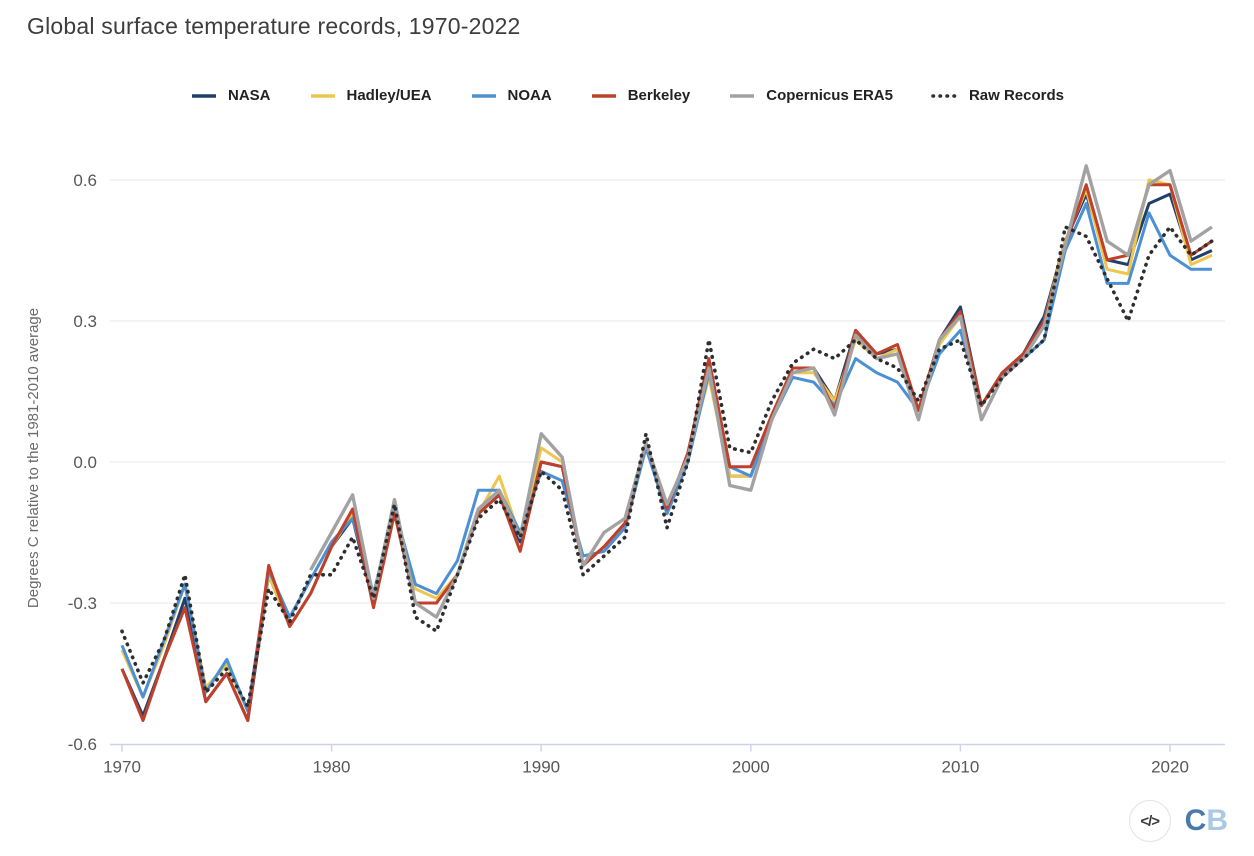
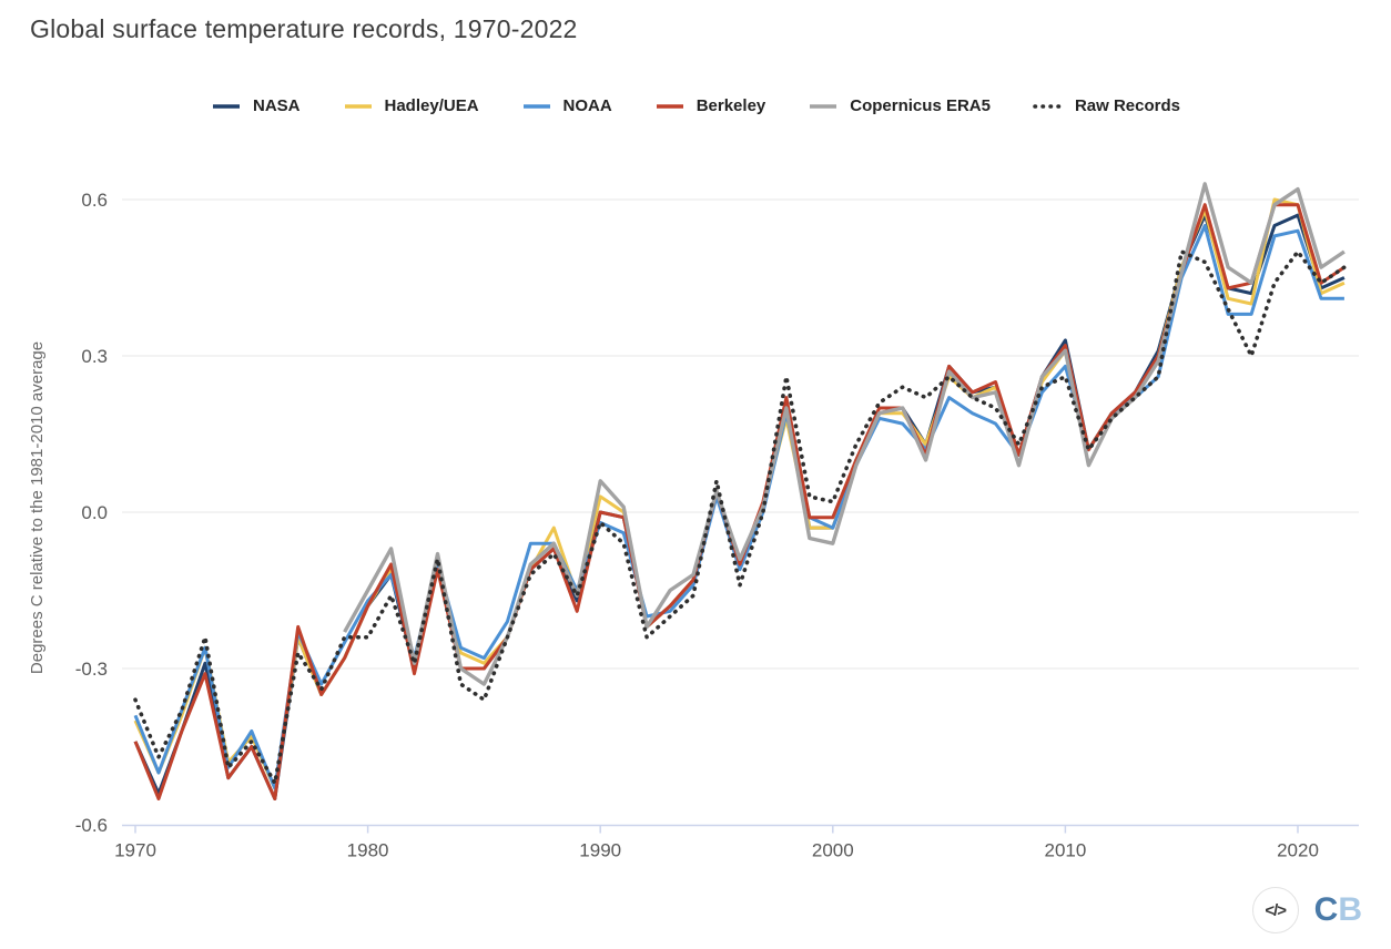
NOAA/2020: 0.44 -> 0.54
